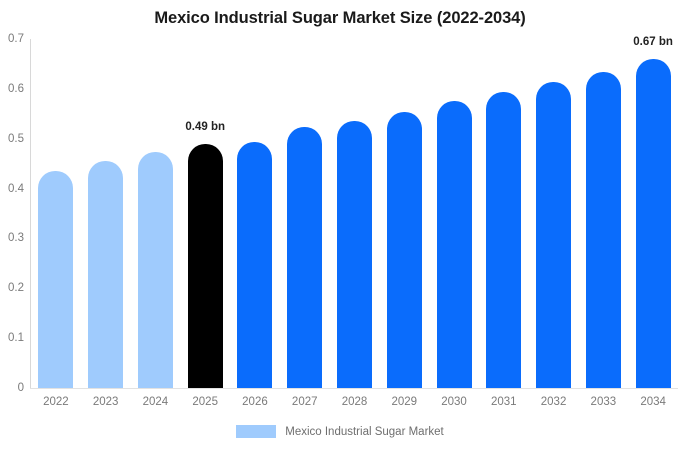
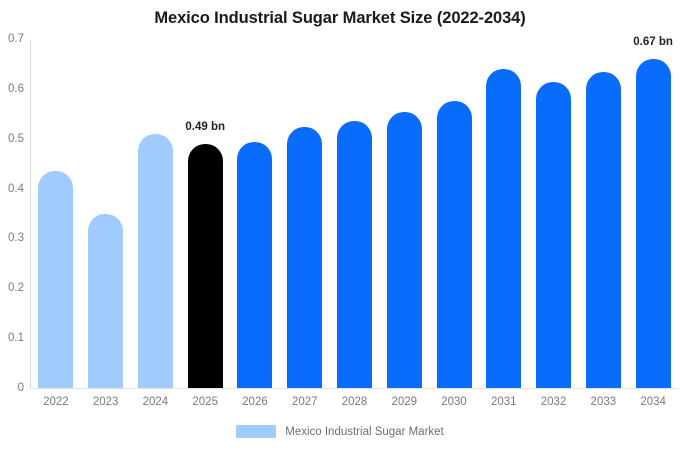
2023: 0.46 -> 0.35
2024: 0.47 -> 0.51
2031: 0.59 -> 0.64
